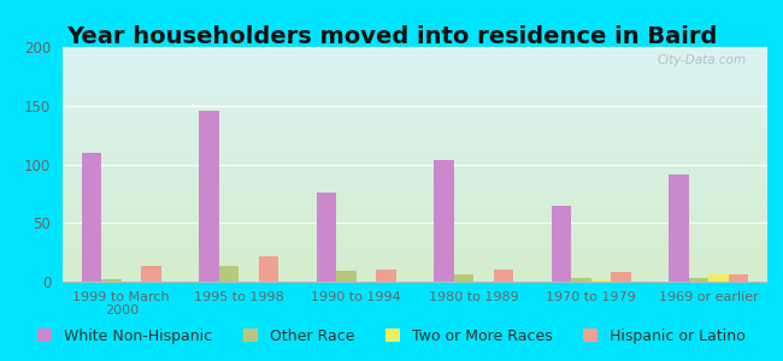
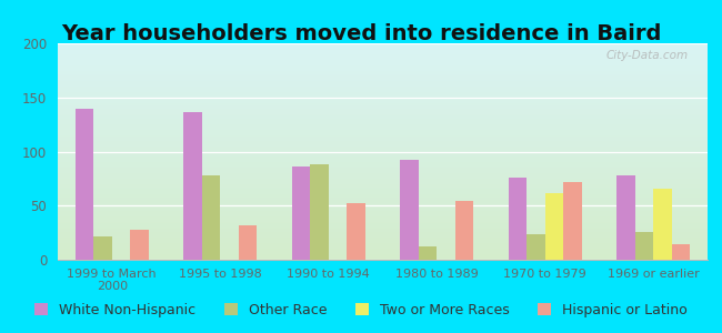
White Non-Hispanic/1999 to March 2000: 110 -> 140
Other Race/1999 to March 2000: 2 -> 22
Hispanic or Latino/1999 to March 2000: 13 -> 28
White Non-Hispanic/1995 to 1998: 146 -> 136
Other Race/1995 to 1998: 13 -> 78
Hispanic or Latino/1995 to 1998: 22 -> 32
White Non-Hispanic/1990 to 1994: 76 -> 86
Other Race/1990 to 1994: 9 -> 88
Hispanic or Latino/1990 to 1994: 10 -> 52
White Non-Hispanic/1980 to 1989: 104 -> 92
Other Race/1980 to 1989: 6 -> 12
Hispanic or Latino/1980 to 1989: 10 -> 54
White Non-Hispanic/1970 to 1979: 65 -> 76
Other Race/1970 to 1979: 3 -> 24
Two or More Races/1970 to 1979: 2 -> 62
Hispanic or Latino/1970 to 1979: 8 -> 72
White Non-Hispanic/1969 or earlier: 91 -> 78
Other Race/1969 or earlier: 3 -> 26
Two or More Races/1969 or earlier: 6 -> 66
Hispanic or Latino/1969 or earlier: 6 -> 14
